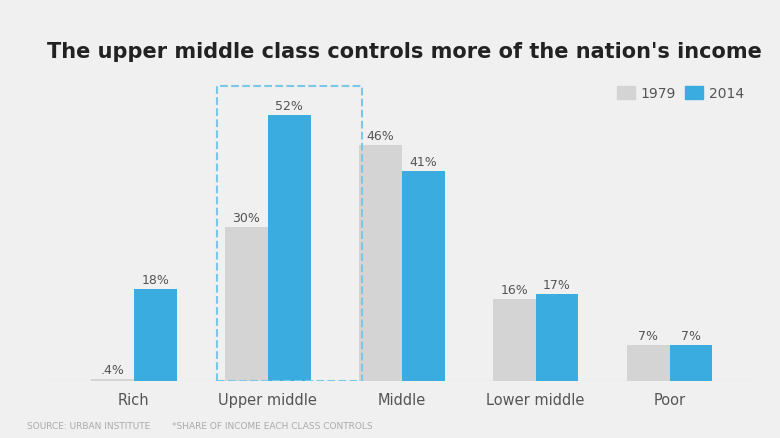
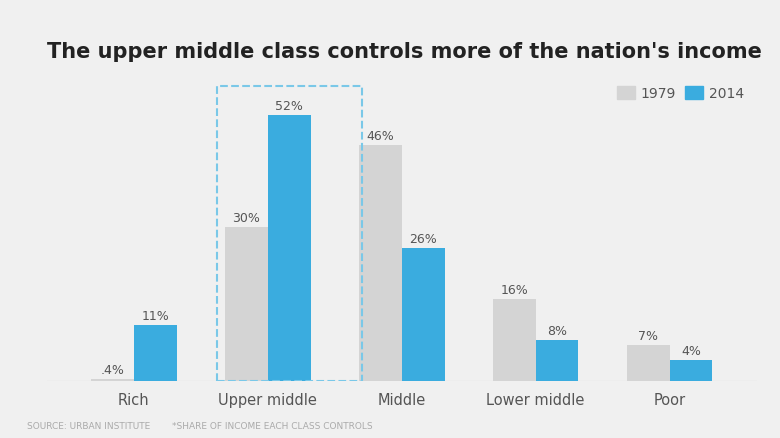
2014/Rich: 18% -> 11%
2014/Middle: 41% -> 26%
2014/Lower middle: 17% -> 8%
2014/Poor: 7% -> 4%
